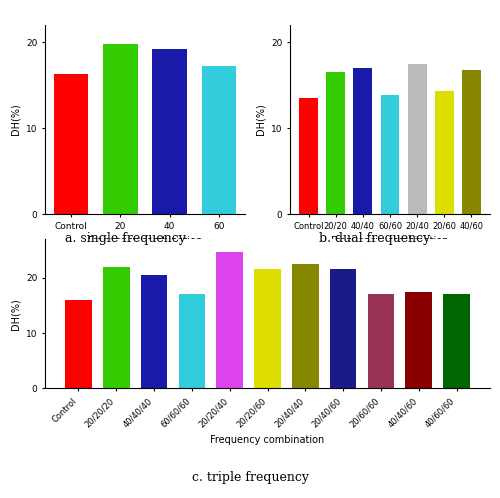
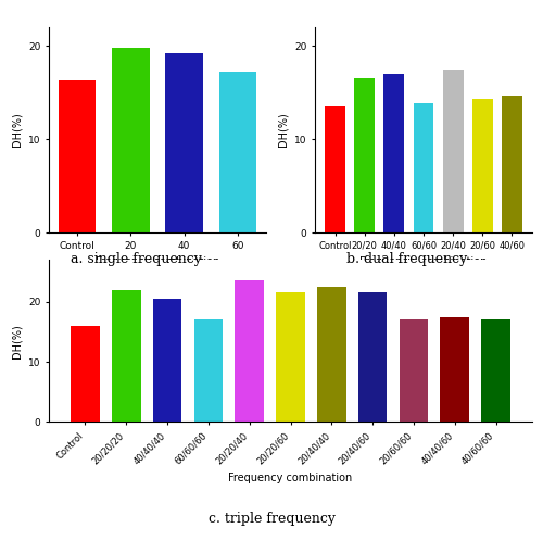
40/60: 16.8 -> 14.7
20/20/40: 24.6 -> 23.5
